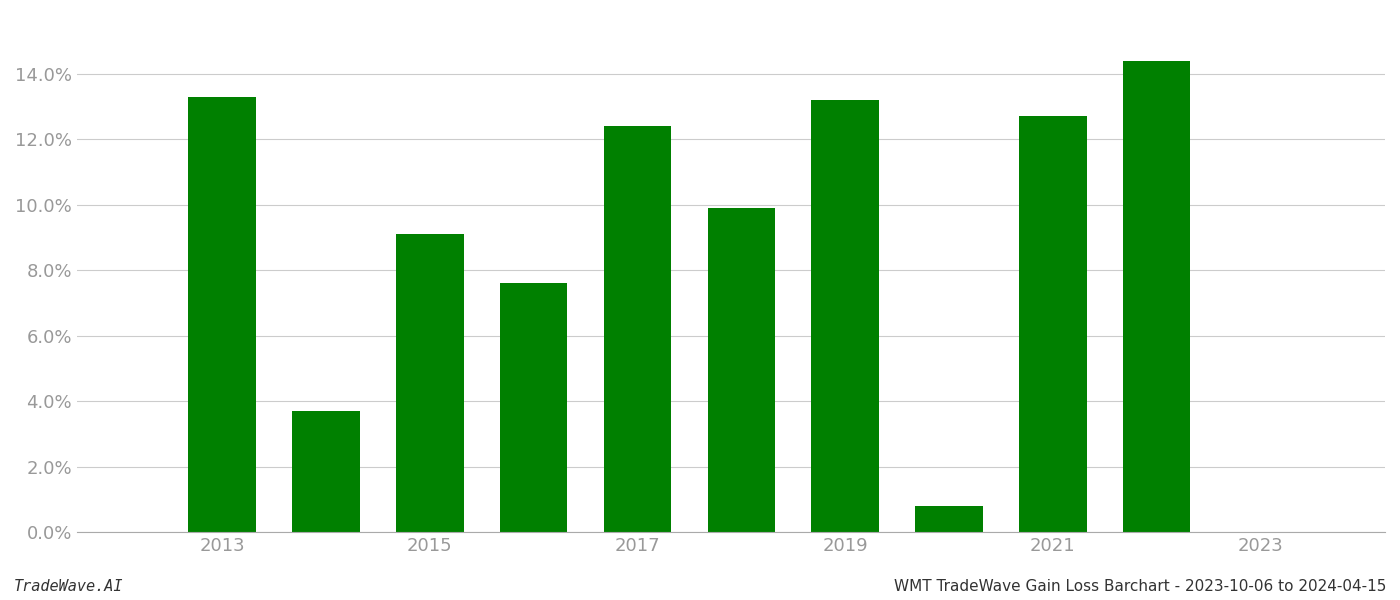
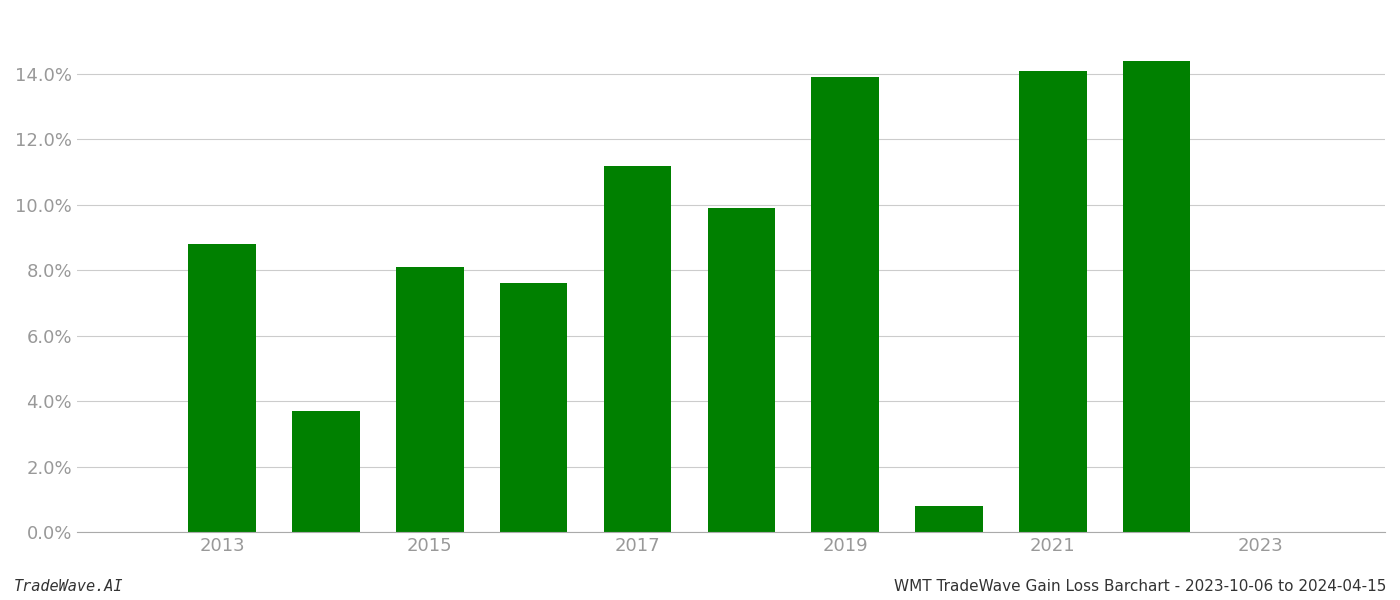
2013: 13.3% -> 8.8%
2015: 9.1% -> 8.1%
2017: 12.4% -> 11.2%
2019: 13.2% -> 13.9%
2021: 12.7% -> 14.1%
